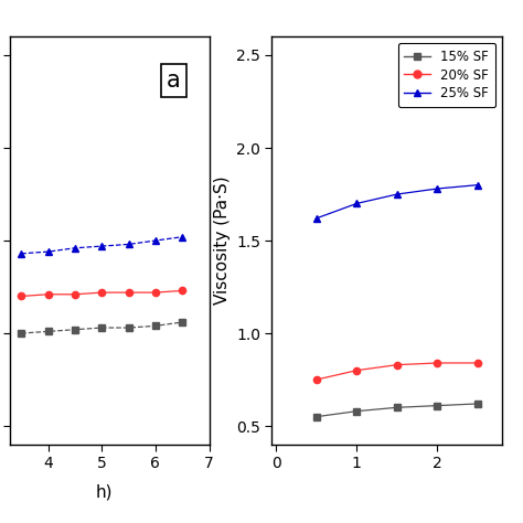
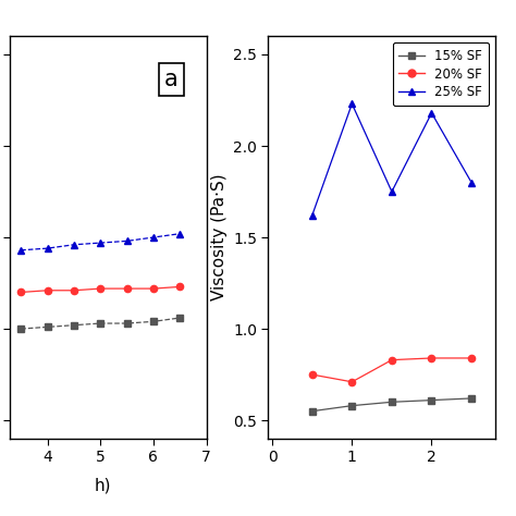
20% SF/1: 0.80 -> 0.71
25% SF/1: 1.70 -> 2.23
25% SF/2: 1.78 -> 2.18
